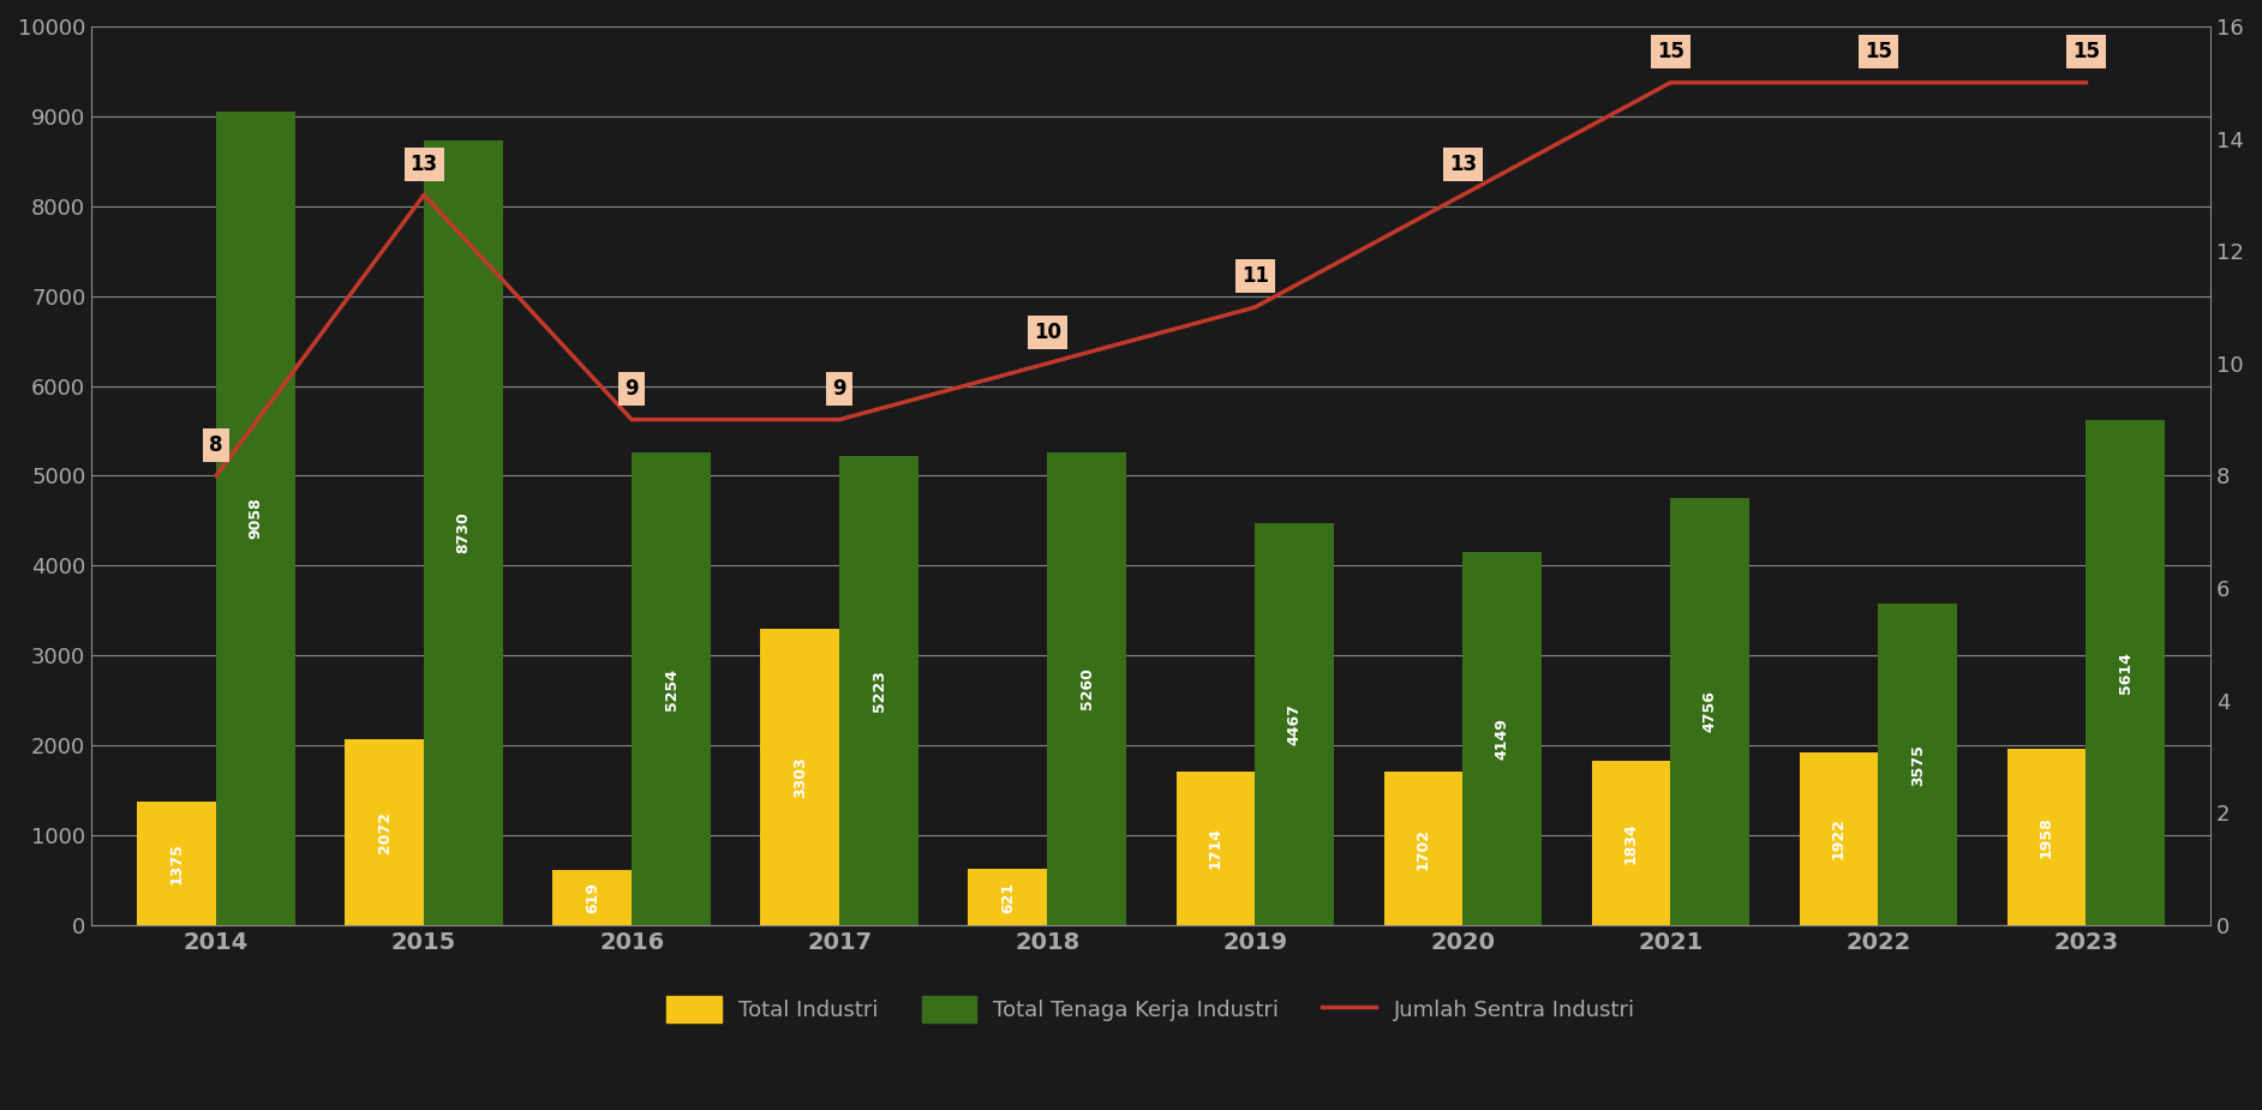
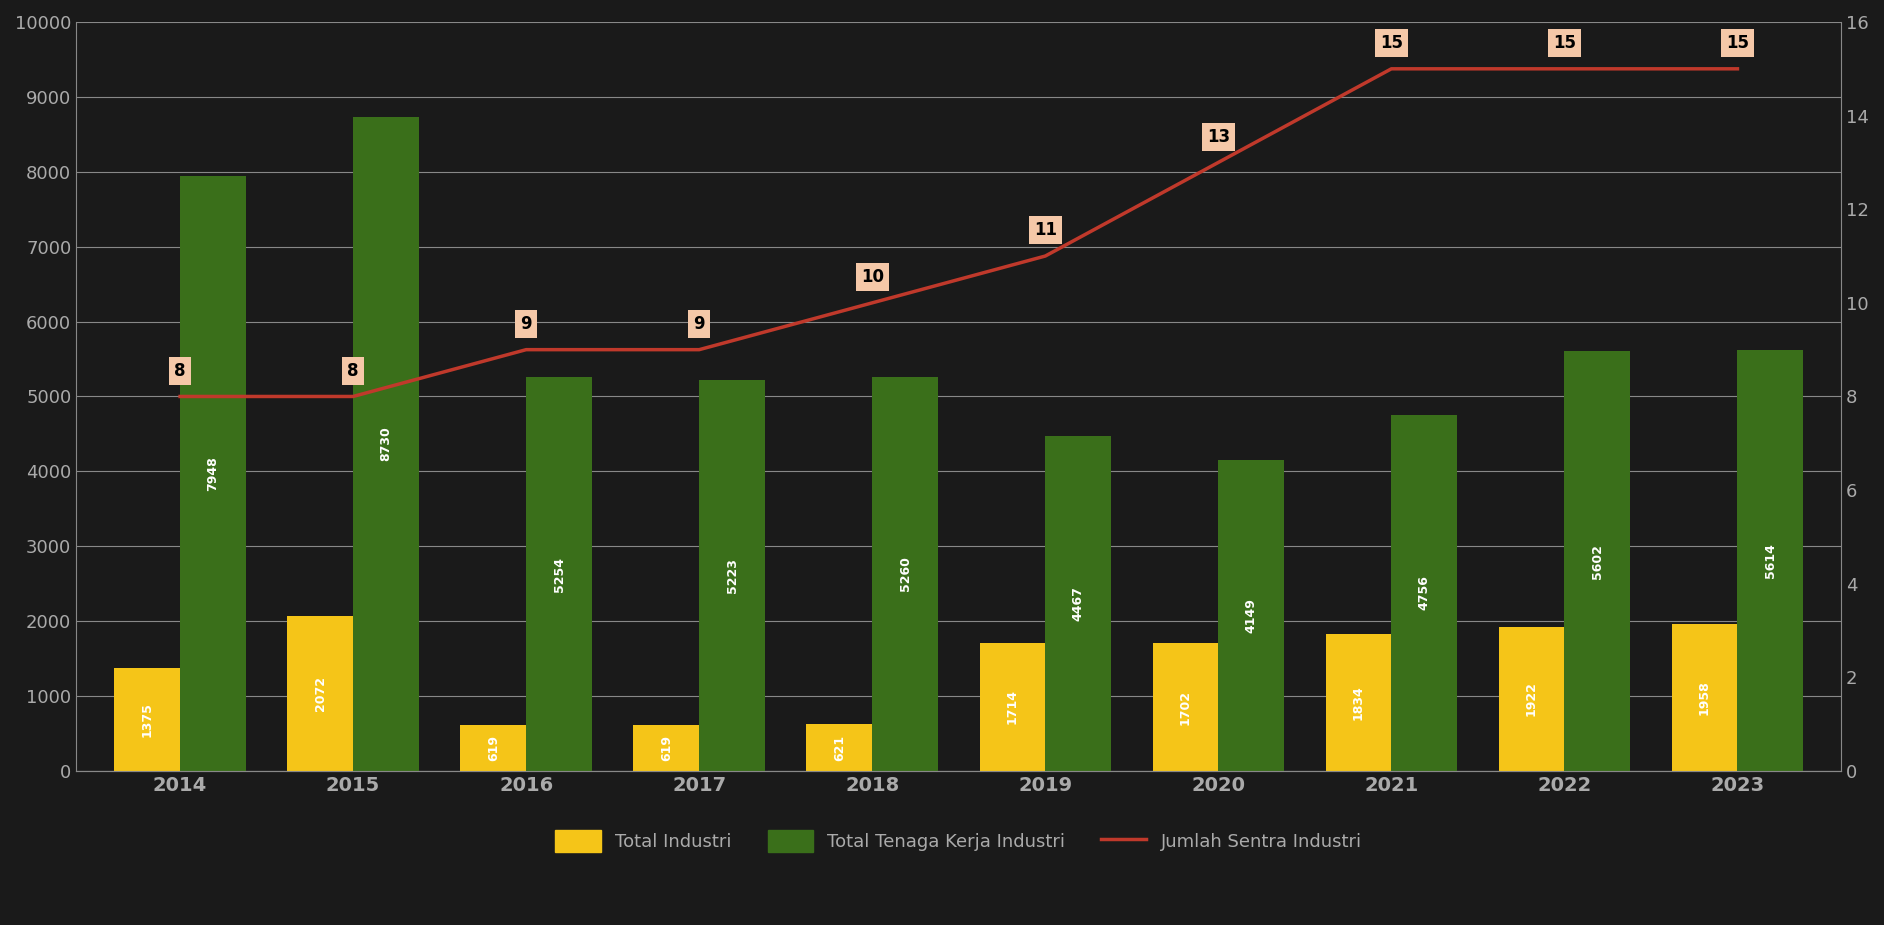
Total Tenaga Kerja Industri/2014: 9058 -> 7948
Jumlah Sentra Industri/2015: 13 -> 8
Total Industri/2017: 3303 -> 619
Total Tenaga Kerja Industri/2022: 3575 -> 5602
